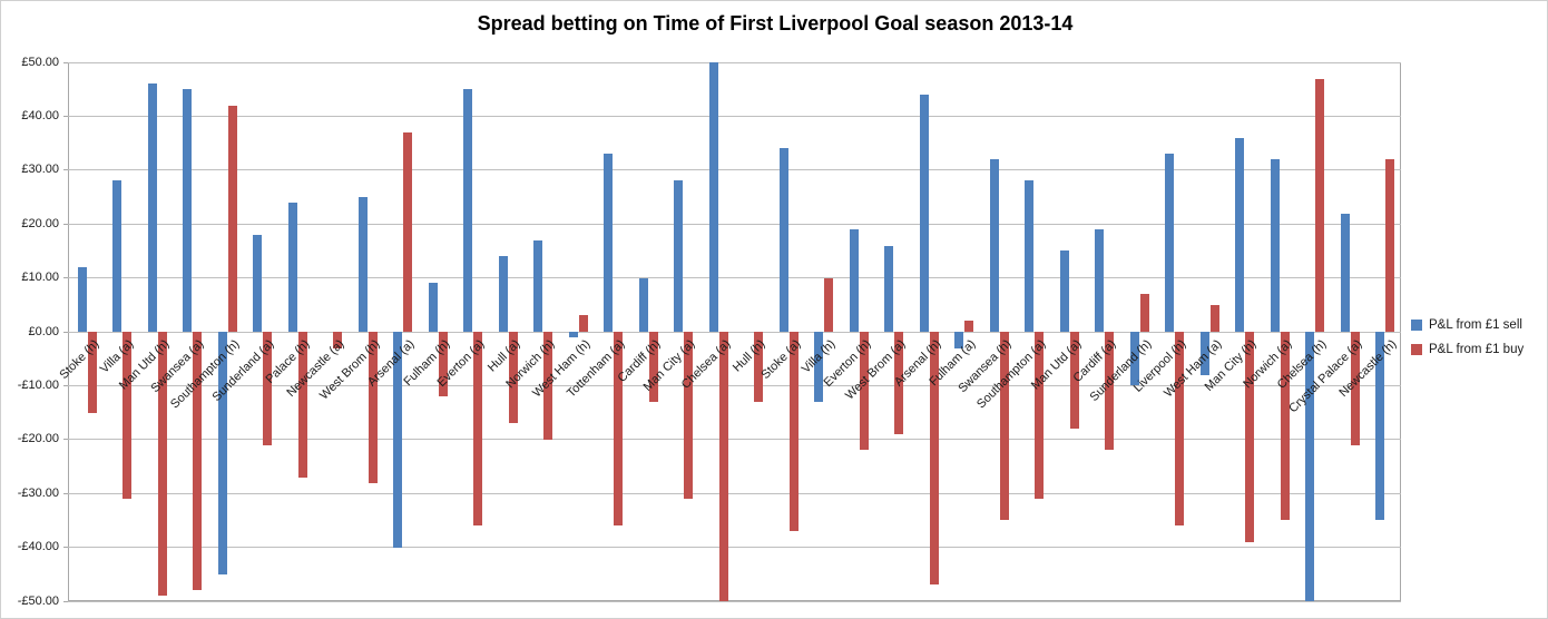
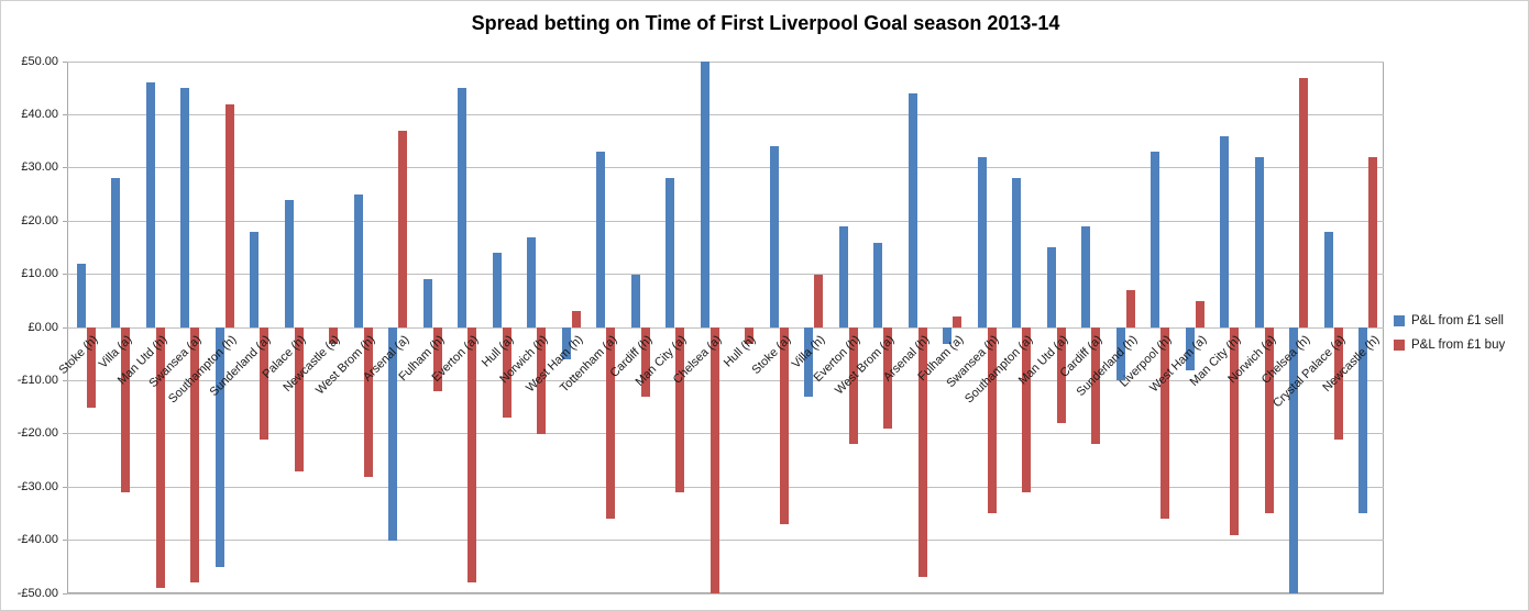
P&L from £1 buy/Everton (a): -£36 -> -£48
P&L from £1 sell/West Ham (h): -£1 -> -£6
P&L from £1 buy/Hull (h): -£13 -> -£3
P&L from £1 sell/Crystal Palace (a): £22 -> £18
